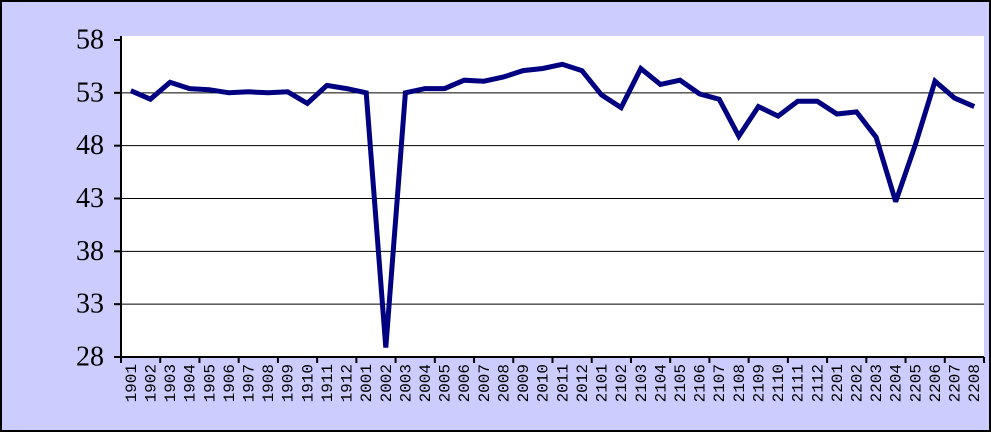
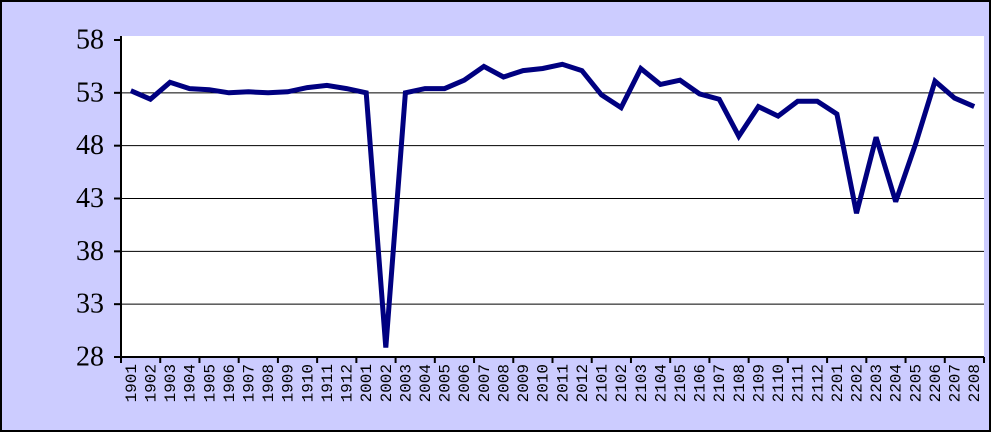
1910: 52.0 -> 53.5
2007: 54.1 -> 55.5
2202: 51.2 -> 41.6
